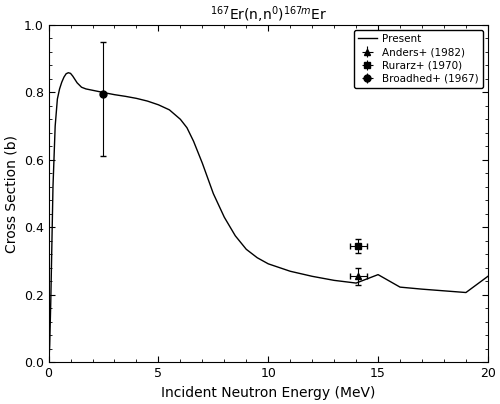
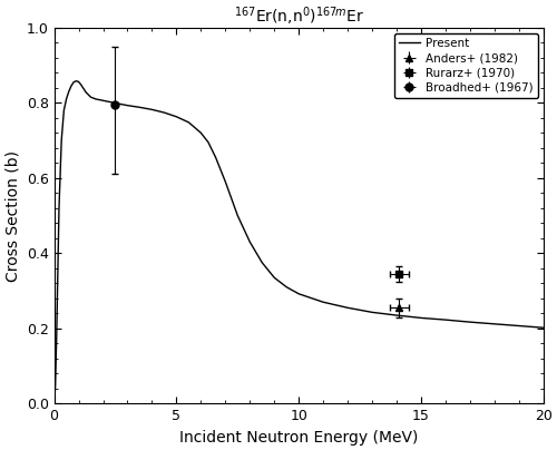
15: 0.260 -> 0.228
20: 0.255 -> 0.202
